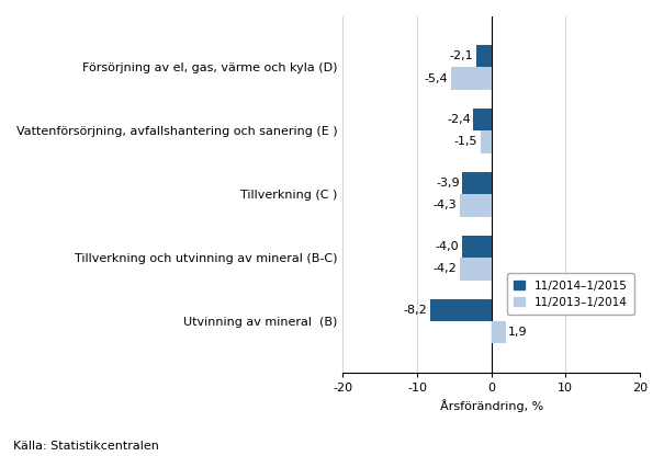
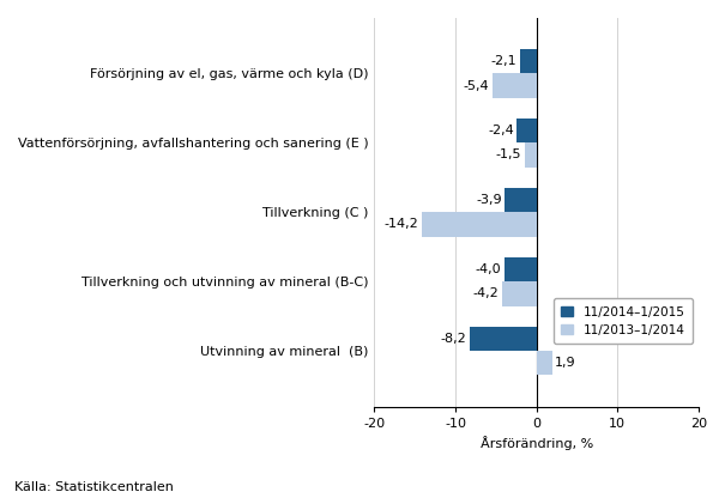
11/2013–1/2014/Tillverkning (C ): -4,3 -> -14,2
